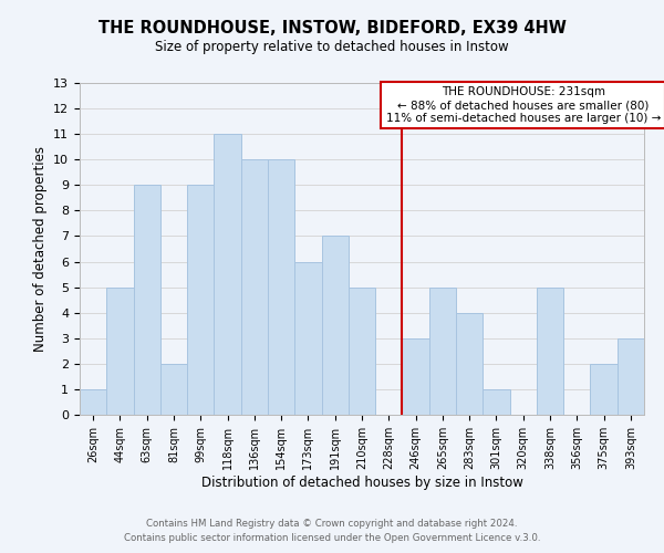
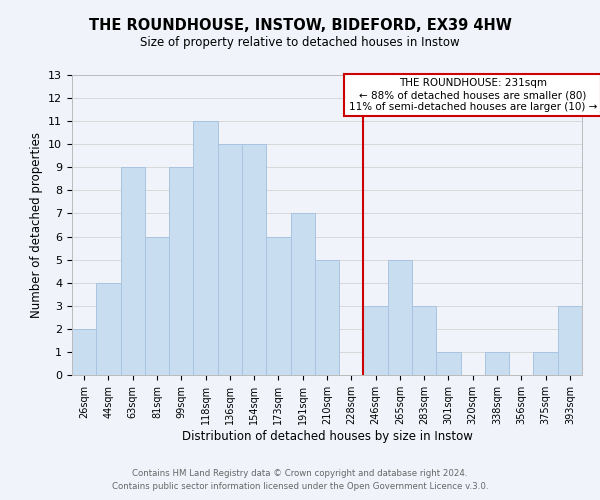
26sqm: 1 -> 2
44sqm: 5 -> 4
81sqm: 2 -> 6
283sqm: 4 -> 3
338sqm: 5 -> 1
375sqm: 2 -> 1
